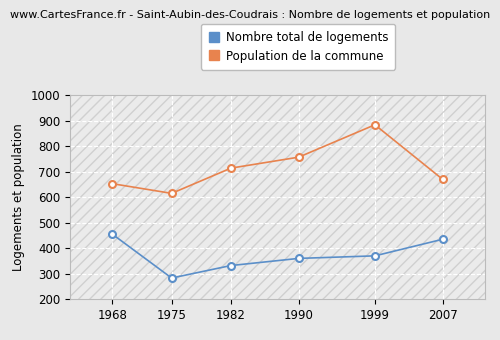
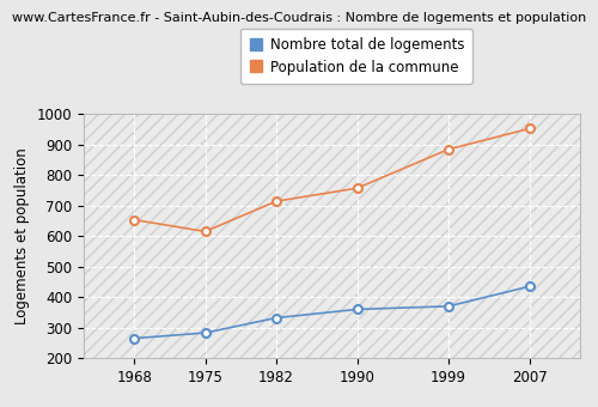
Nombre total de logements/1968: 455 -> 265
Population de la commune/2007: 670 -> 952
